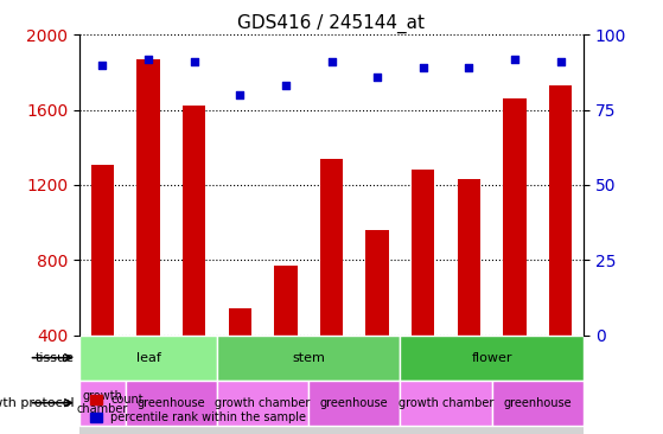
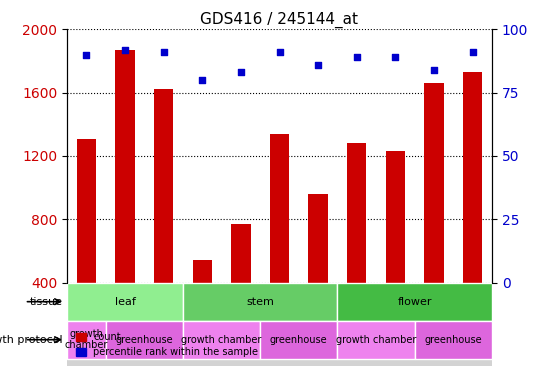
percentile rank within the sample/GSM9232: 92 -> 84
